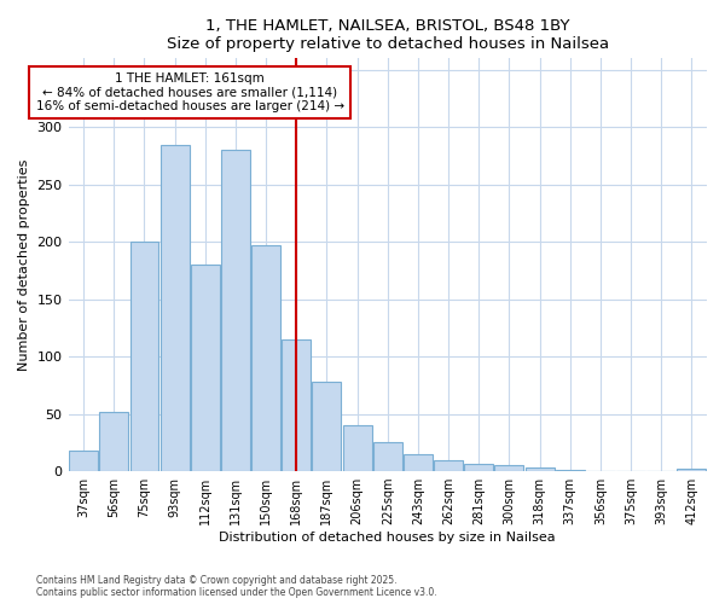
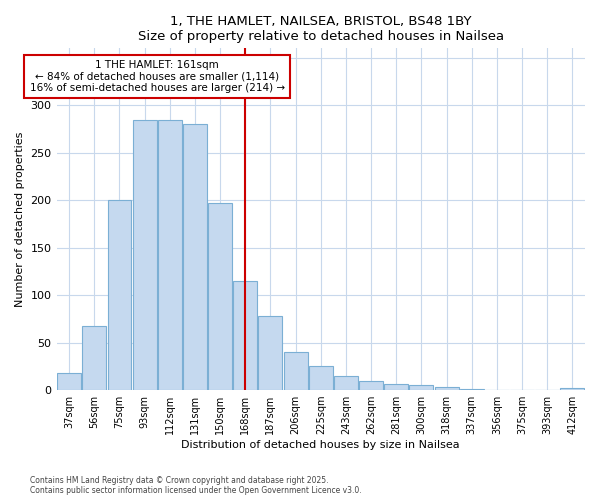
56sqm: 52 -> 68
112sqm: 180 -> 284
